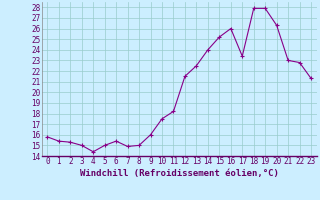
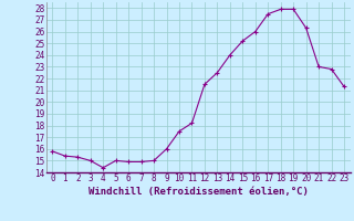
6: 15.4 -> 14.9
17: 23.4 -> 27.5
